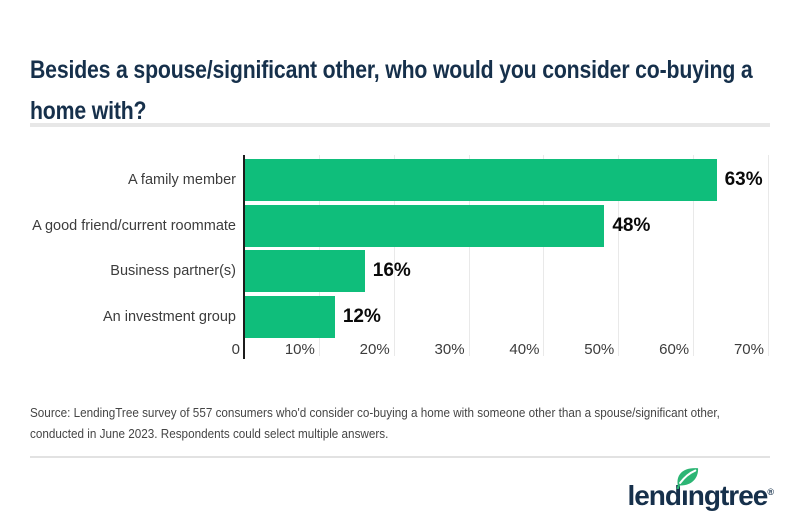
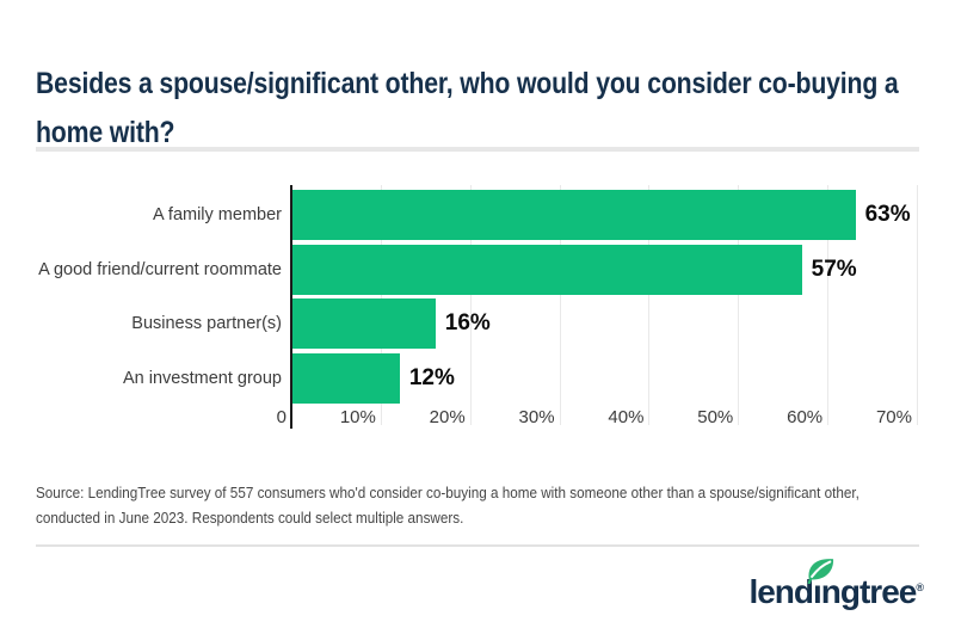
A good friend/current roommate: 48% -> 57%
